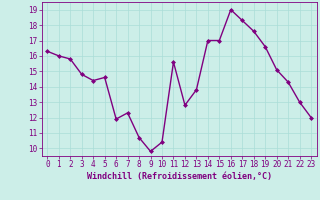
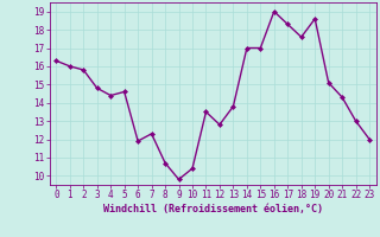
11: 15.6 -> 13.5
19: 16.6 -> 18.6
